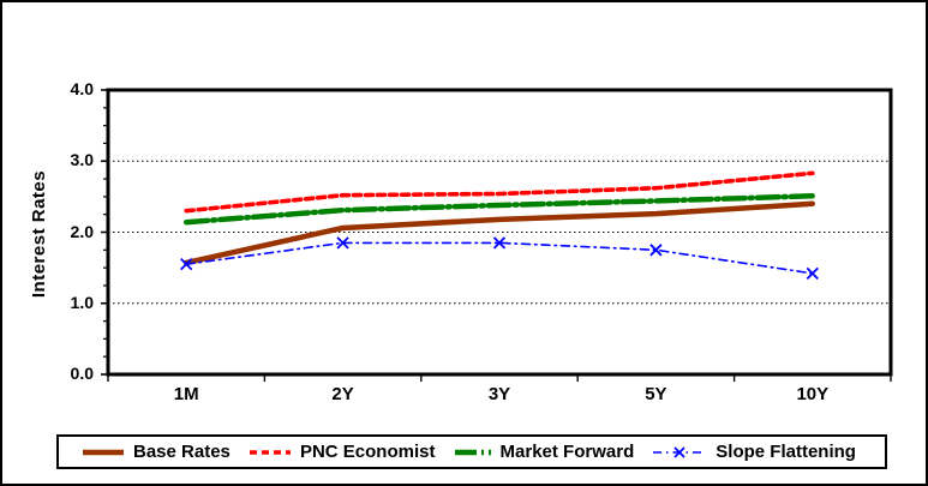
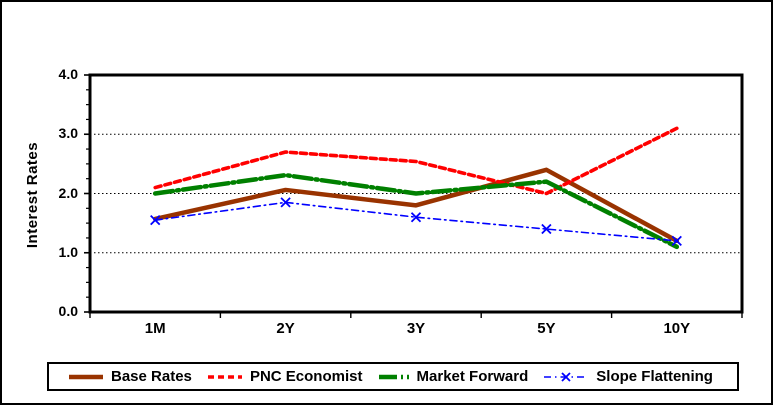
PNC Economist/1M: 2.3 -> 2.1
Market Forward/1M: 2.1 -> 2.0
PNC Economist/2Y: 2.5 -> 2.7
Base Rates/3Y: 2.2 -> 1.8
Market Forward/3Y: 2.4 -> 2.0
Slope Flattening/3Y: 1.9 -> 1.6
Base Rates/5Y: 2.3 -> 2.4
PNC Economist/5Y: 2.6 -> 2.0
Market Forward/5Y: 2.4 -> 2.2
Slope Flattening/5Y: 1.8 -> 1.4
Base Rates/10Y: 2.4 -> 1.2
PNC Economist/10Y: 2.8 -> 3.1
Market Forward/10Y: 2.5 -> 1.1
Slope Flattening/10Y: 1.4 -> 1.2
